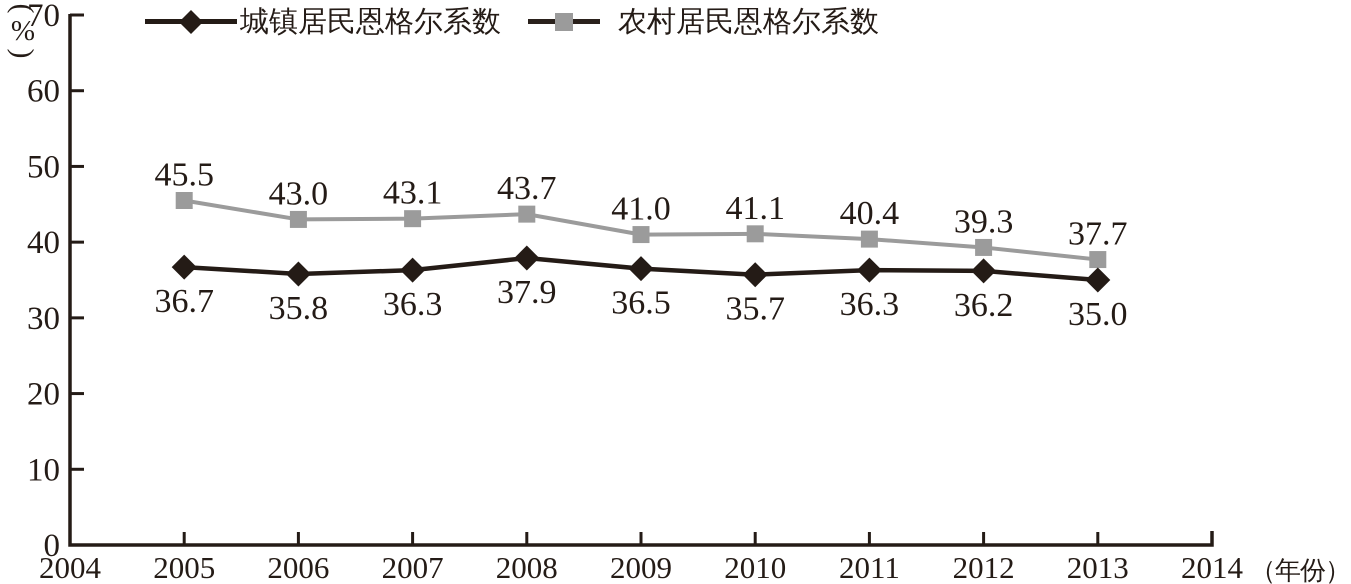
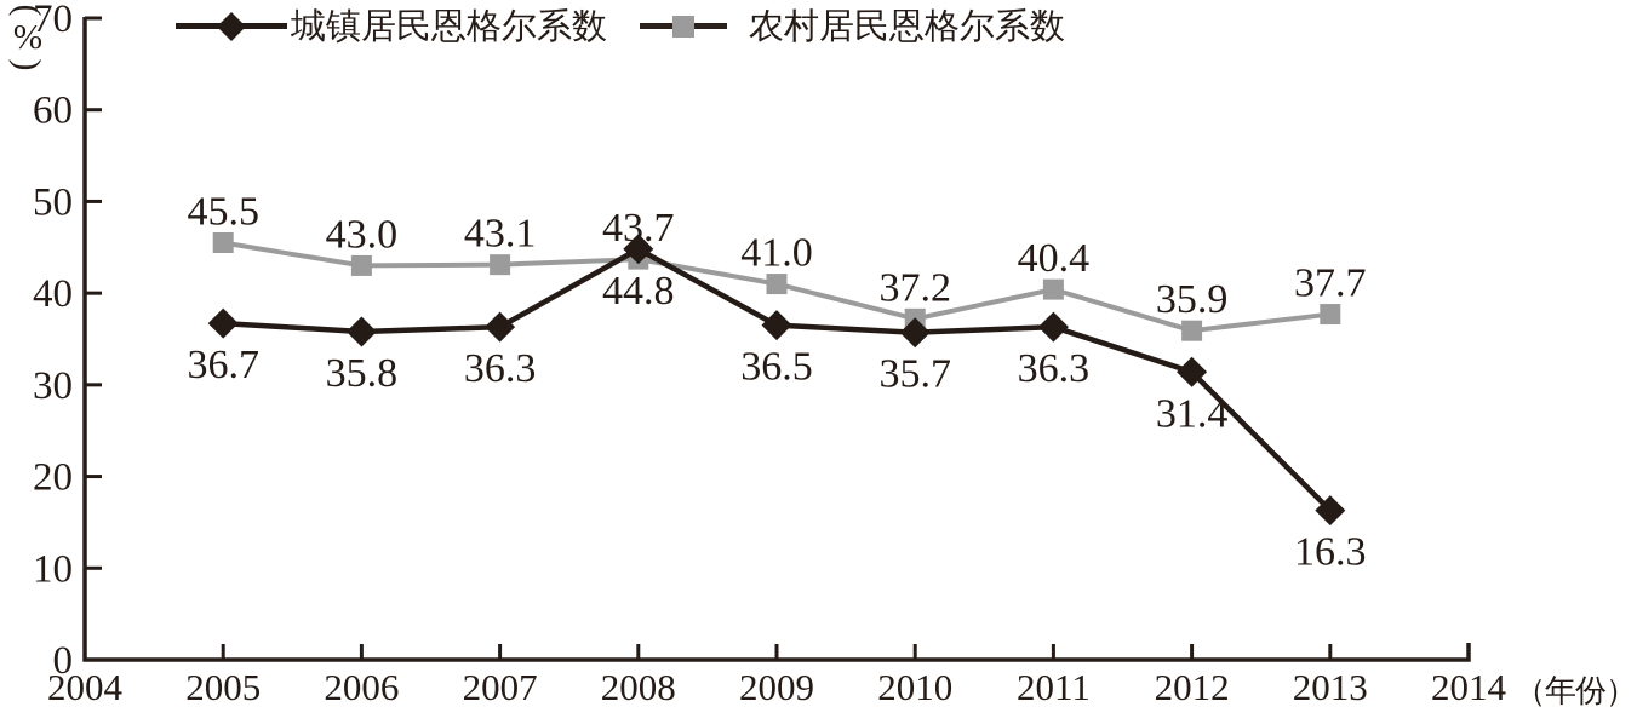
城镇居民恩格尔系数/2008: 37.9 -> 44.8
农村居民恩格尔系数/2010: 41.1 -> 37.2
农村居民恩格尔系数/2012: 39.3 -> 35.9
城镇居民恩格尔系数/2012: 36.2 -> 31.4
城镇居民恩格尔系数/2013: 35.0 -> 16.3
